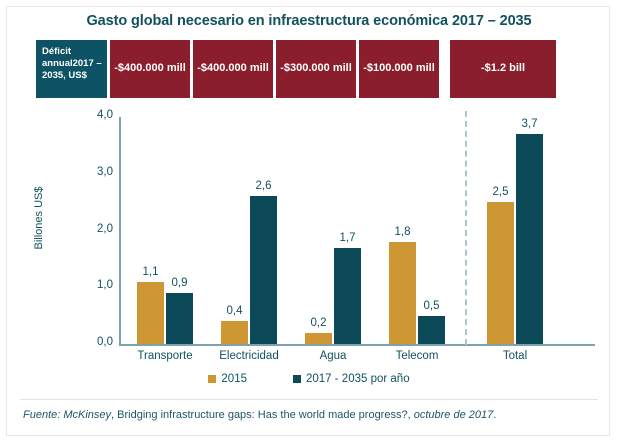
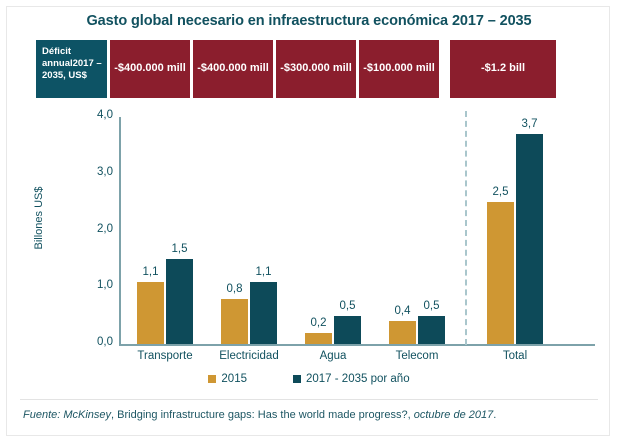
2017 - 2035 por año/Transporte: 0,9 -> 1,5
2015/Electricidad: 0,4 -> 0,8
2017 - 2035 por año/Electricidad: 2,6 -> 1,1
2017 - 2035 por año/Agua: 1,7 -> 0,5
2015/Telecom: 1,8 -> 0,4
